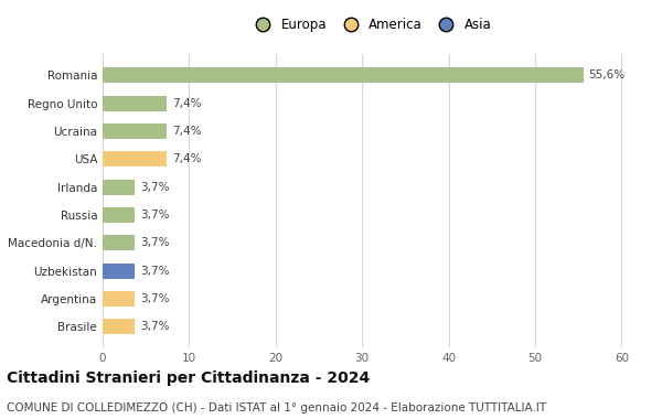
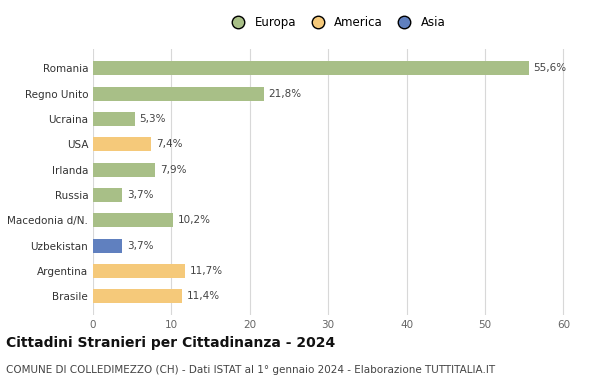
Regno Unito: 7,4% -> 21,8%
Ucraina: 7,4% -> 5,3%
Irlanda: 3,7% -> 7,9%
Macedonia d/N.: 3,7% -> 10,2%
Argentina: 3,7% -> 11,7%
Brasile: 3,7% -> 11,4%
